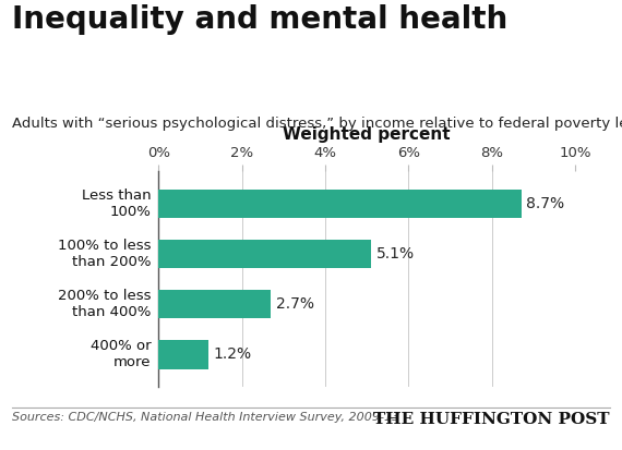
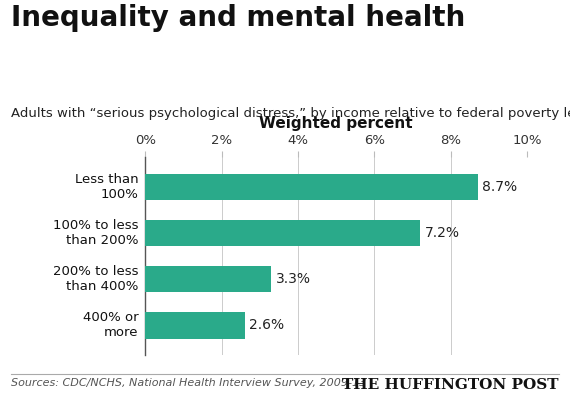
100% to less than 200%: 5.1% -> 7.2%
200% to less than 400%: 2.7% -> 3.3%
400% or more: 1.2% -> 2.6%
